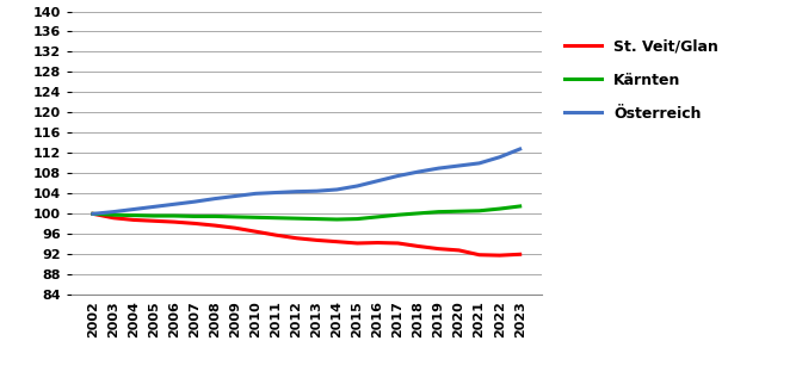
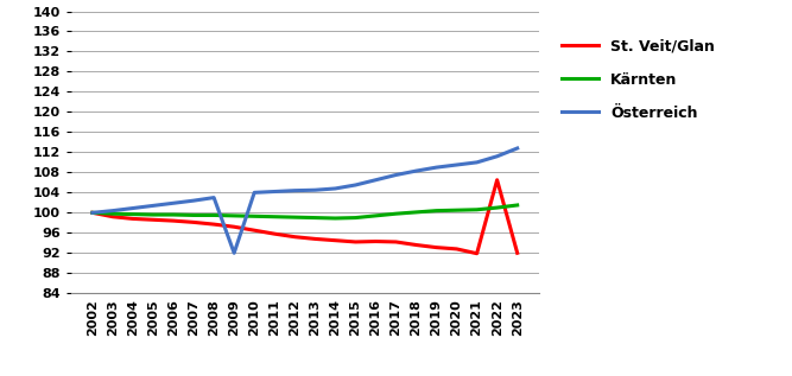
Österreich/2009: 103.5 -> 92.0
St. Veit/Glan/2022: 91.8 -> 106.5
